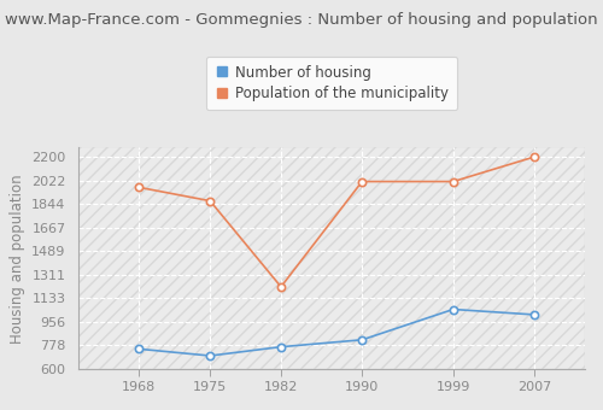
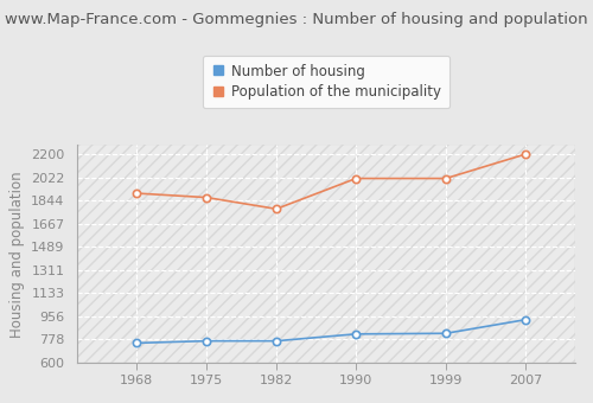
Population of the municipality/1968: 1970 -> 1900
Number of housing/1975: 700 -> 770
Population of the municipality/1982: 1220 -> 1780
Number of housing/1999: 1050 -> 820
Number of housing/2007: 1010 -> 930
